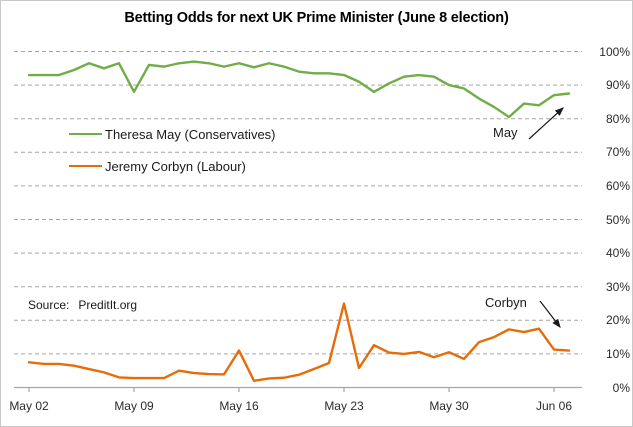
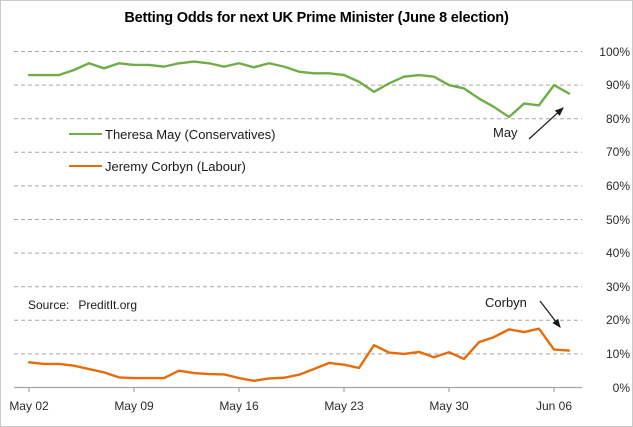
Theresa May (Conservatives)/May 09: 88% -> 96%
Jeremy Corbyn (Labour)/May 16: 11% -> 3%
Jeremy Corbyn (Labour)/May 23: 25% -> 7%
Theresa May (Conservatives)/Jun 06: 87% -> 90%
